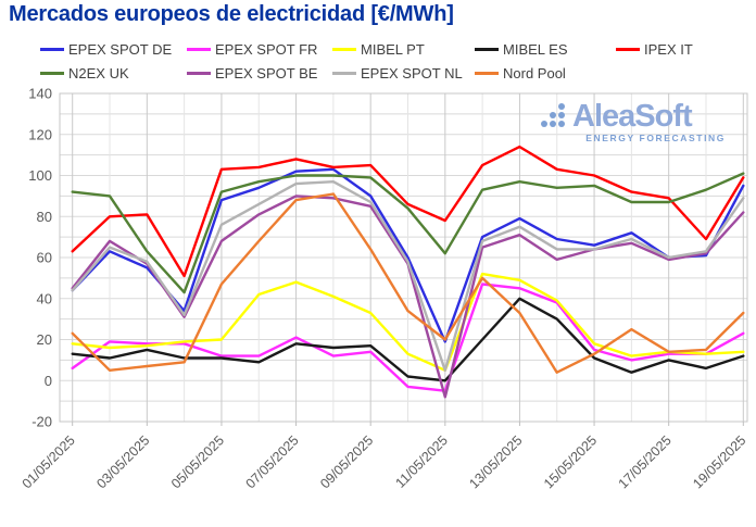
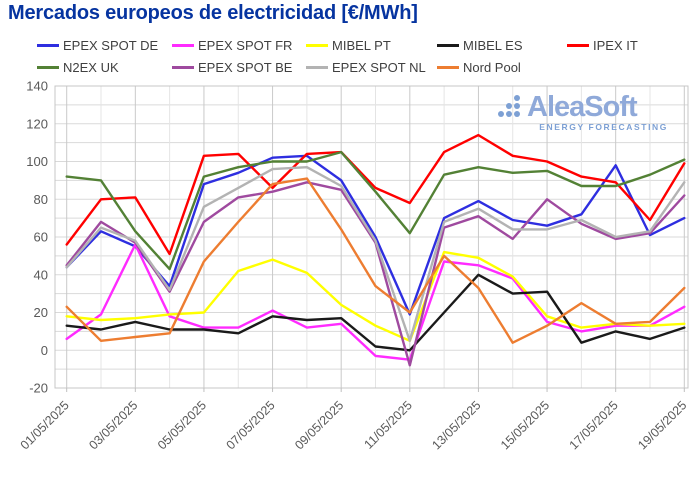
IPEX IT/01/05/2025: 63 -> 56
EPEX SPOT FR/03/05/2025: 18 -> 56
IPEX IT/07/05/2025: 108 -> 86
EPEX SPOT BE/07/05/2025: 90 -> 84
MIBEL PT/09/05/2025: 33 -> 24
N2EX UK/09/05/2025: 99 -> 105
MIBEL ES/15/05/2025: 11 -> 31
EPEX SPOT BE/15/05/2025: 64 -> 80
EPEX SPOT DE/17/05/2025: 60 -> 98
EPEX SPOT DE/19/05/2025: 95 -> 70
